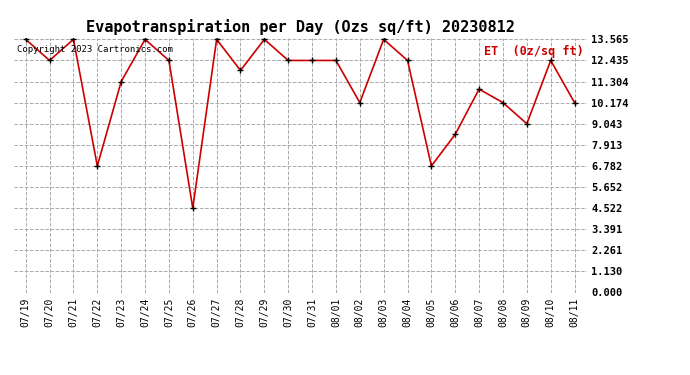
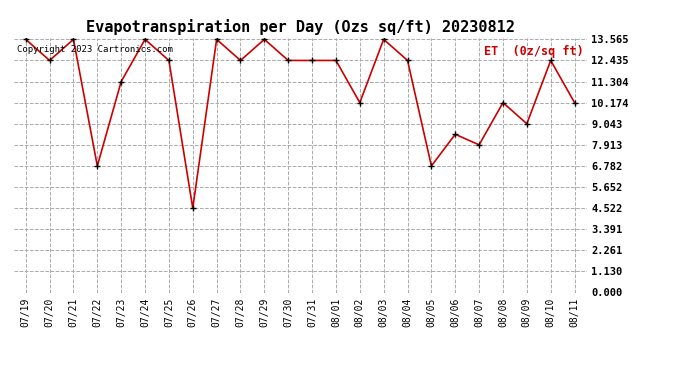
07/28: 11.9 -> 12.4
08/07: 10.9 -> 7.9
